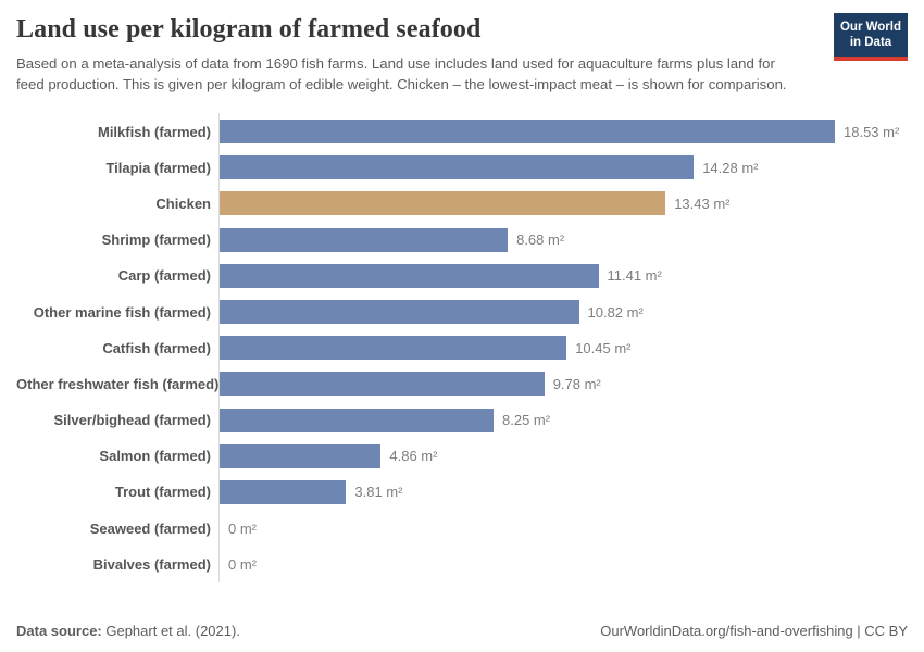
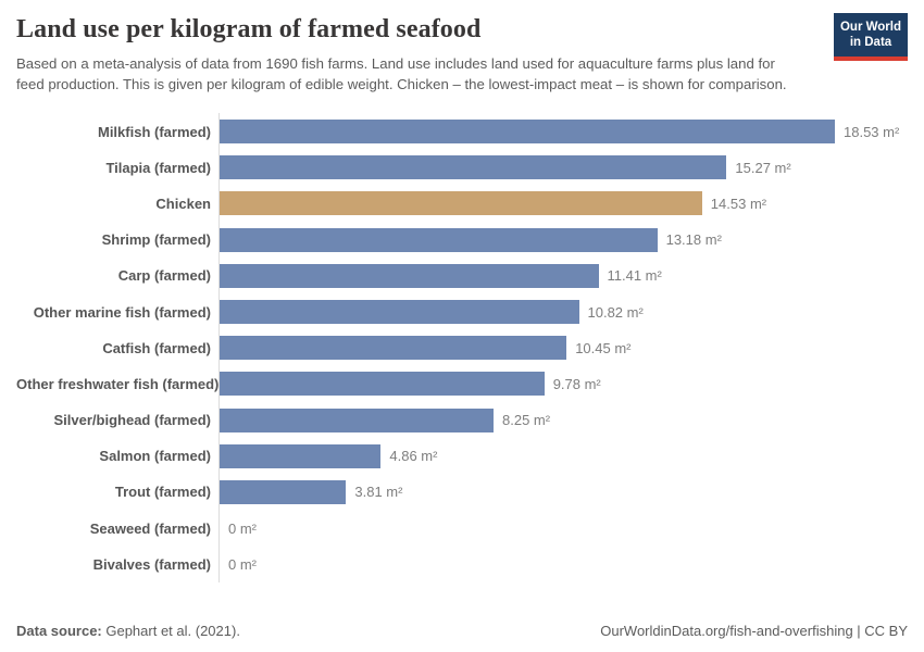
Tilapia (farmed): 14.28 -> 15.27
Chicken: 13.43 -> 14.53
Shrimp (farmed): 8.68 -> 13.18
